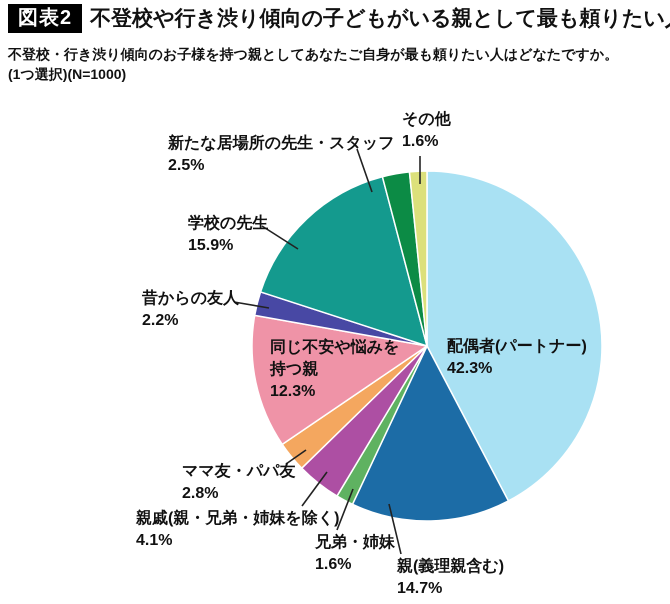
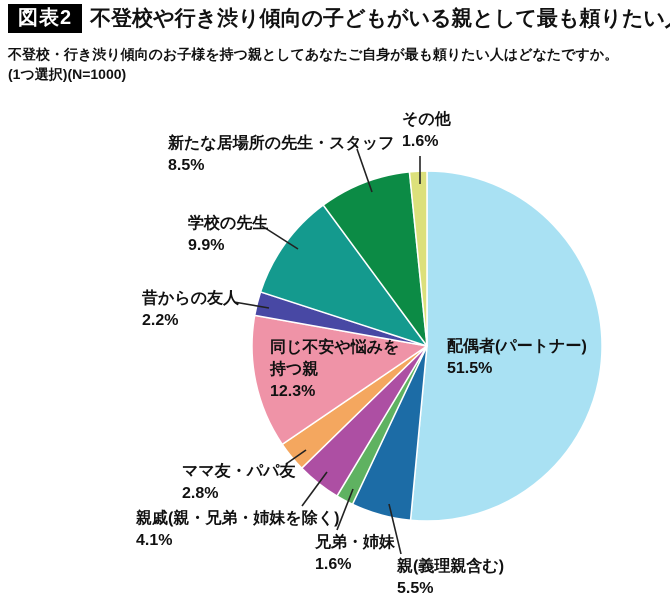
配偶者(パートナー): 42.3% -> 51.5%
親(義理親含む): 14.7% -> 5.5%
学校の先生: 15.9% -> 9.9%
新たな居場所の先生・スタッフ: 2.5% -> 8.5%
